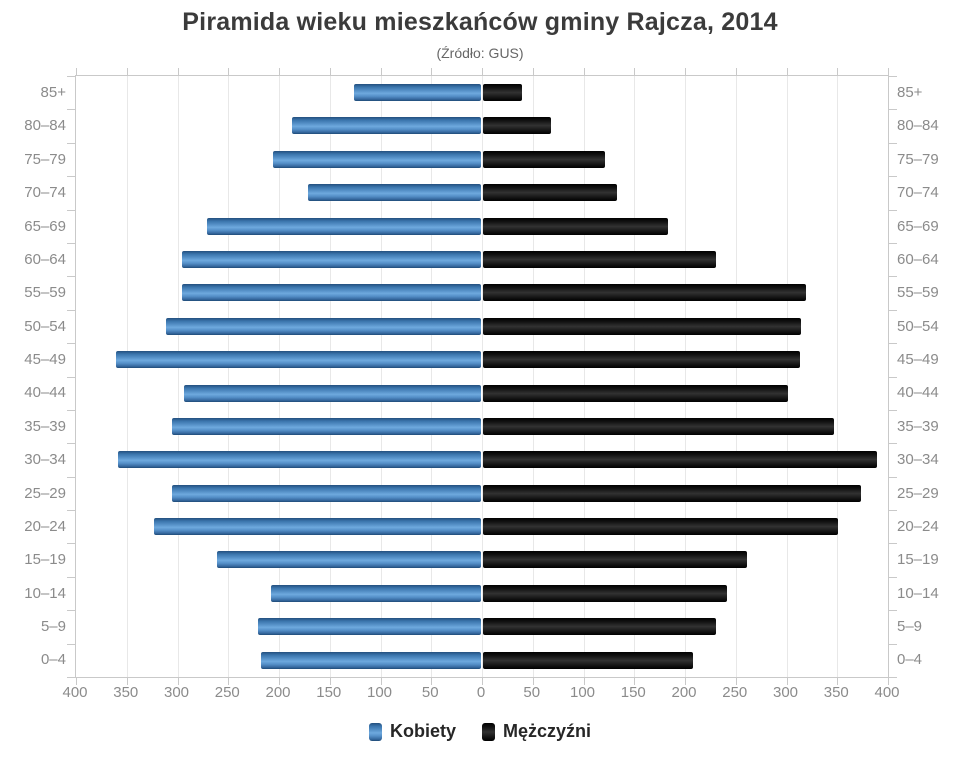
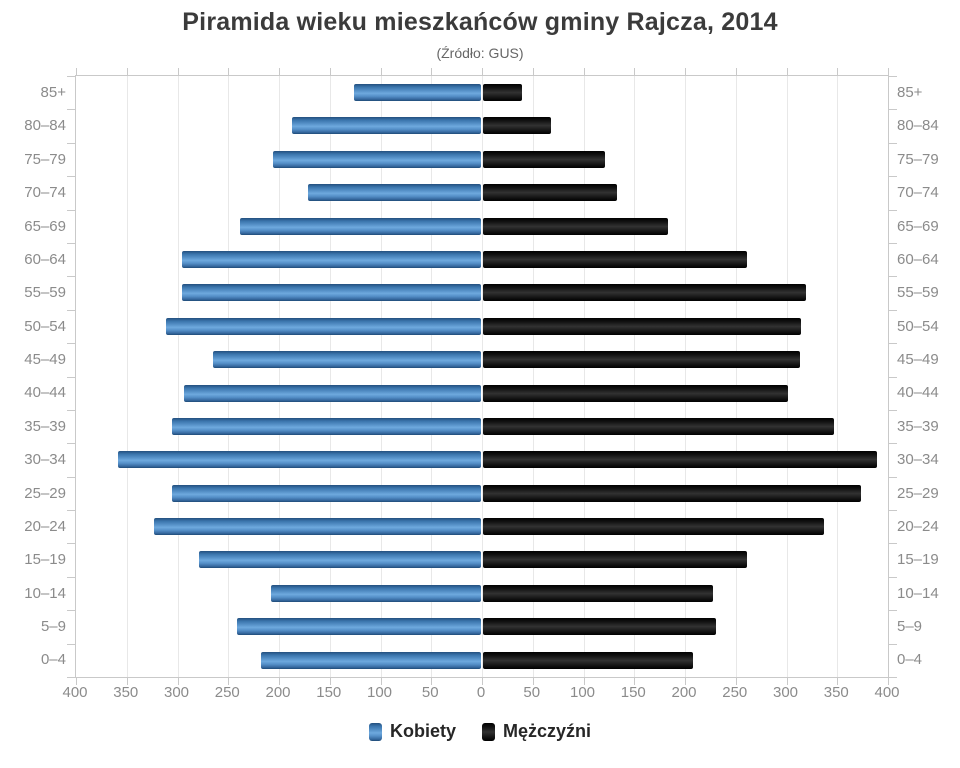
Kobiety/65–69: 270 -> 240
Mężczyźni/60–64: 230 -> 260
Kobiety/45–49: 360 -> 260
Mężczyźni/20–24: 350 -> 340
Kobiety/15–19: 260 -> 280
Mężczyźni/10–14: 240 -> 230
Kobiety/5–9: 220 -> 240
